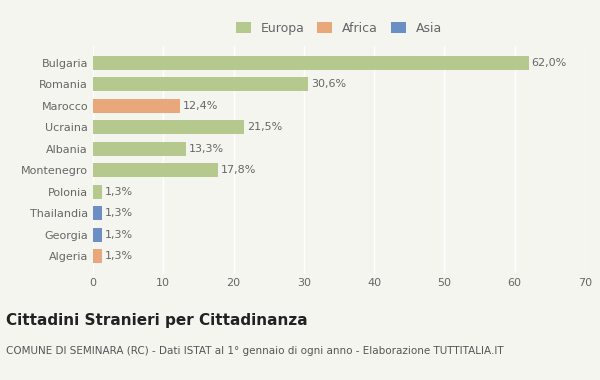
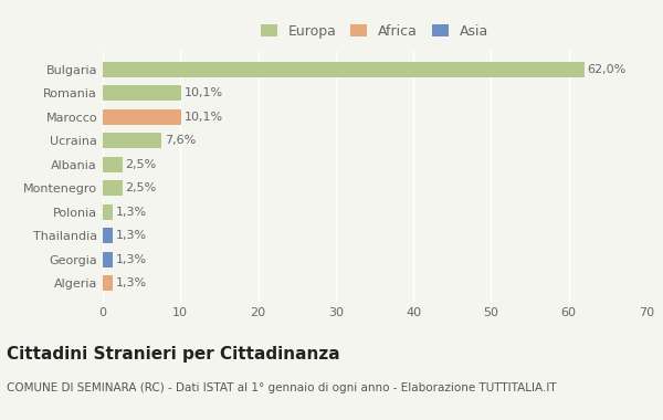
Romania: 30,6% -> 10,1%
Marocco: 12,4% -> 10,1%
Ucraina: 21,5% -> 7,6%
Albania: 13,3% -> 2,5%
Montenegro: 17,8% -> 2,5%
